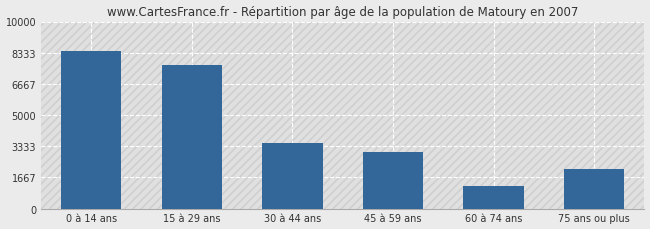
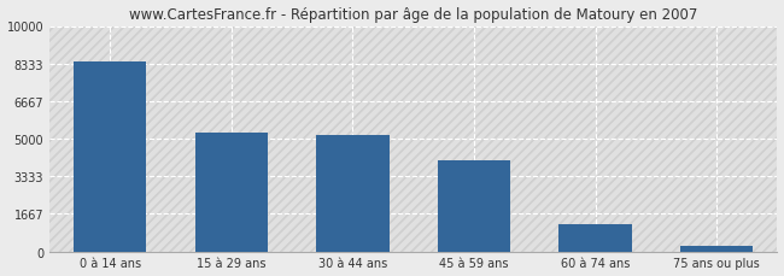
15 à 29 ans: 7700 -> 5200
30 à 44 ans: 3500 -> 5200
45 à 59 ans: 3000 -> 4000
75 ans ou plus: 2100 -> 200
